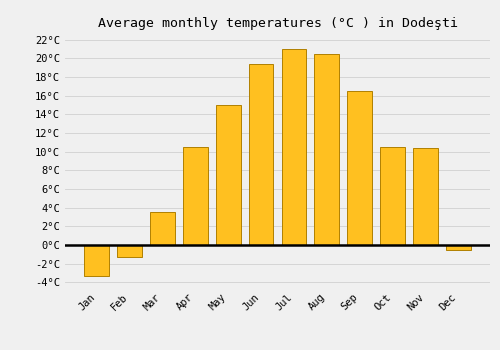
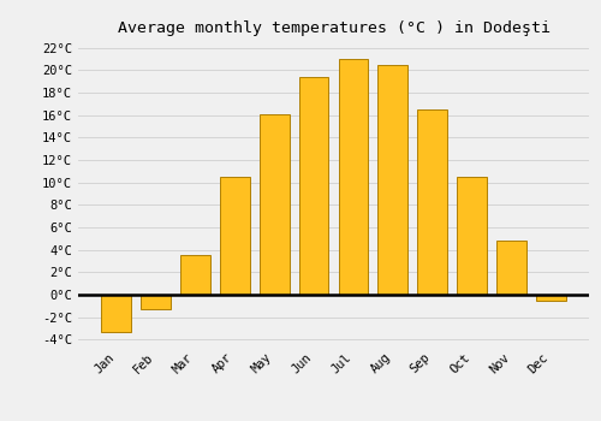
May: 15.0°C -> 16.1°C
Nov: 10.4°C -> 4.8°C
